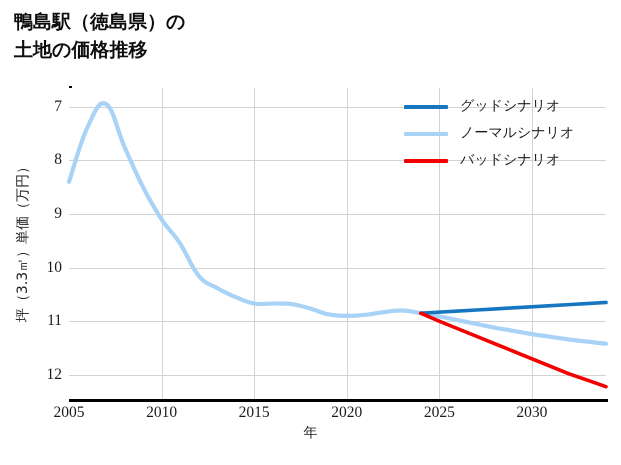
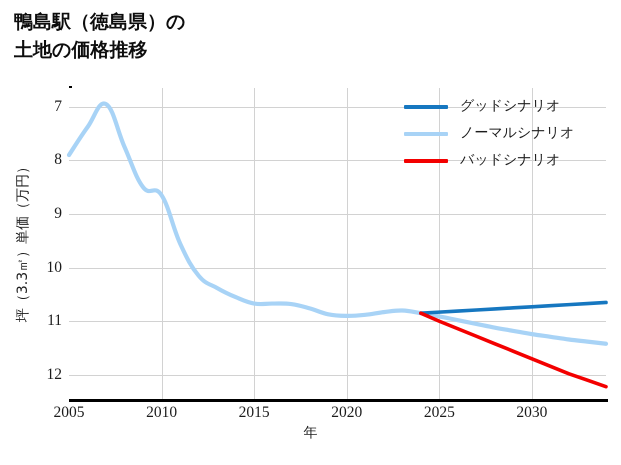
ノーマルシナリオ/2005: 10.6 -> 11.1
ノーマルシナリオ/2010: 9.9 -> 10.3
